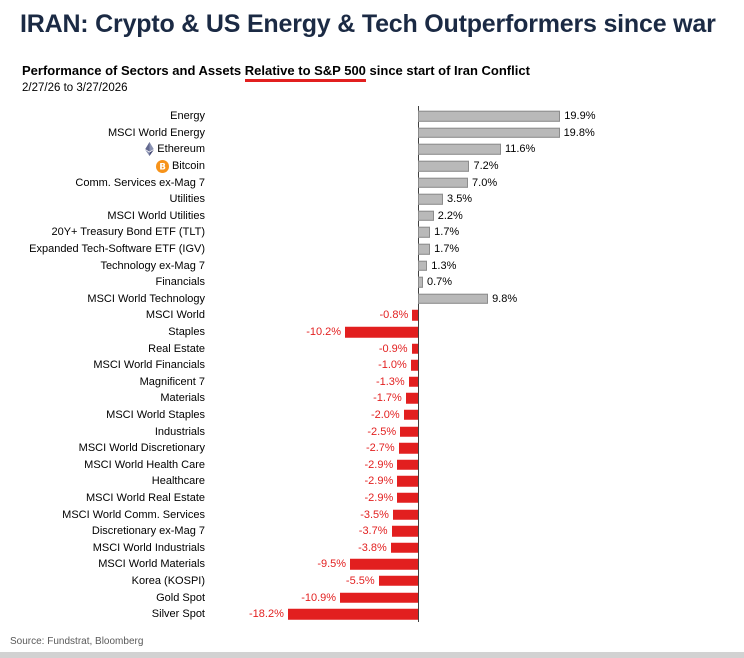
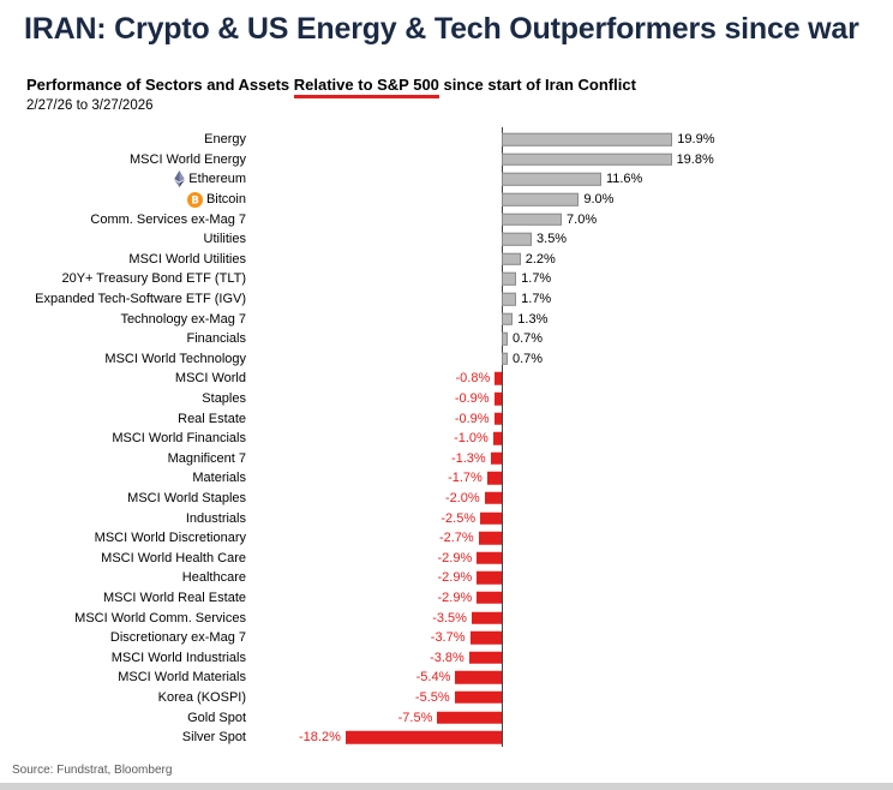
Bitcoin: 7.2% -> 9.0%
MSCI World Technology: 9.8% -> 0.7%
Staples: -10.2% -> -0.9%
MSCI World Materials: -9.5% -> -5.4%
Gold Spot: -10.9% -> -7.5%
